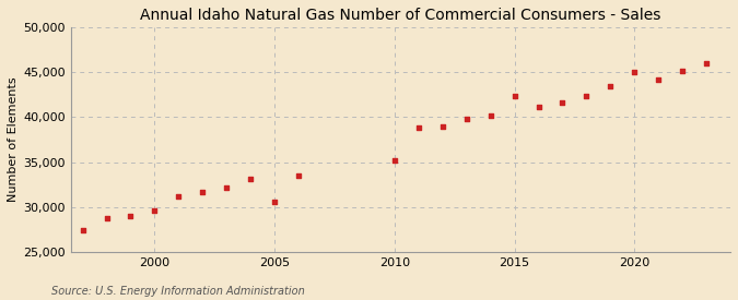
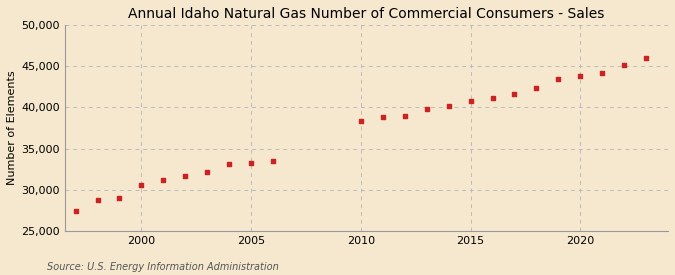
2000: 29,600 -> 30,600
2005: 30,600 -> 33,300
2010: 35,200 -> 38,400
2015: 42,400 -> 40,800
2020: 45,000 -> 43,800
